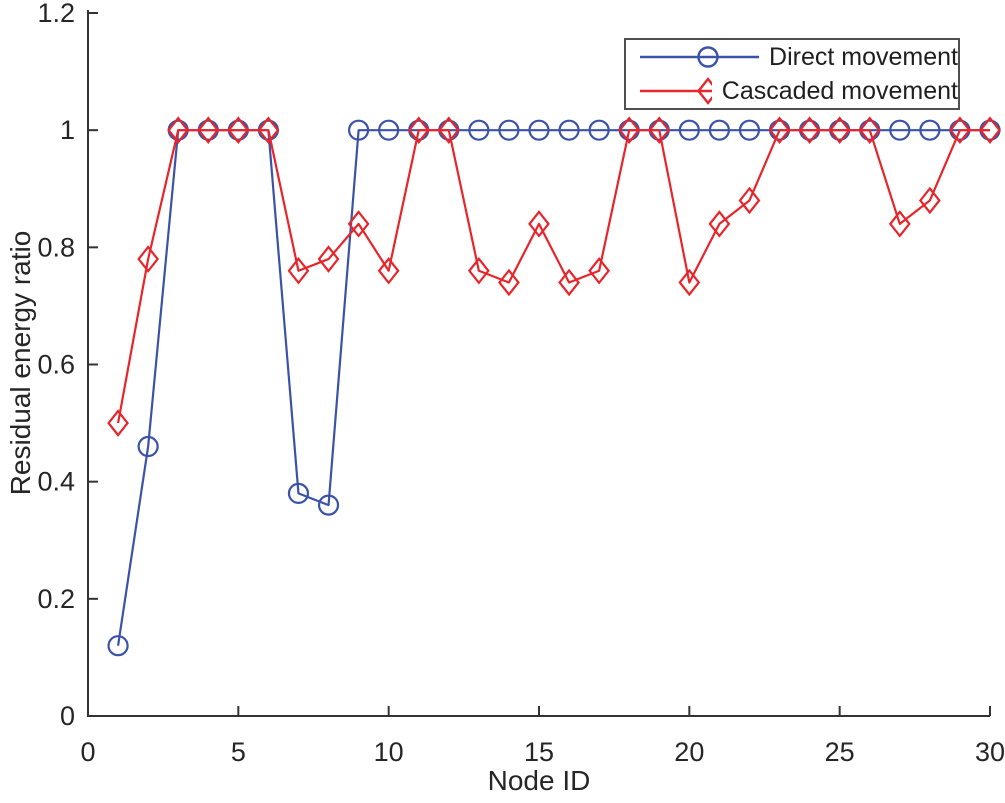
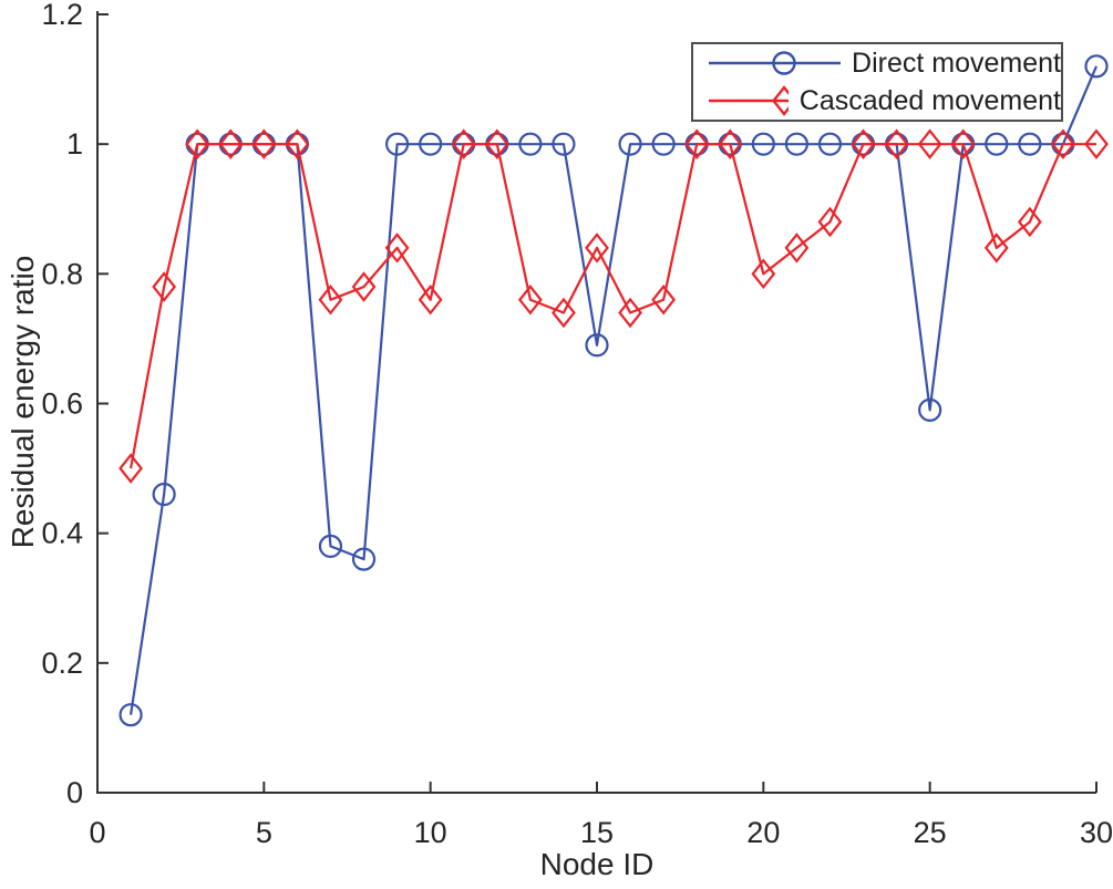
Direct movement/15: 1.00 -> 0.69
Cascaded movement/20: 0.74 -> 0.80
Direct movement/25: 1.00 -> 0.59
Direct movement/30: 1.00 -> 1.12
